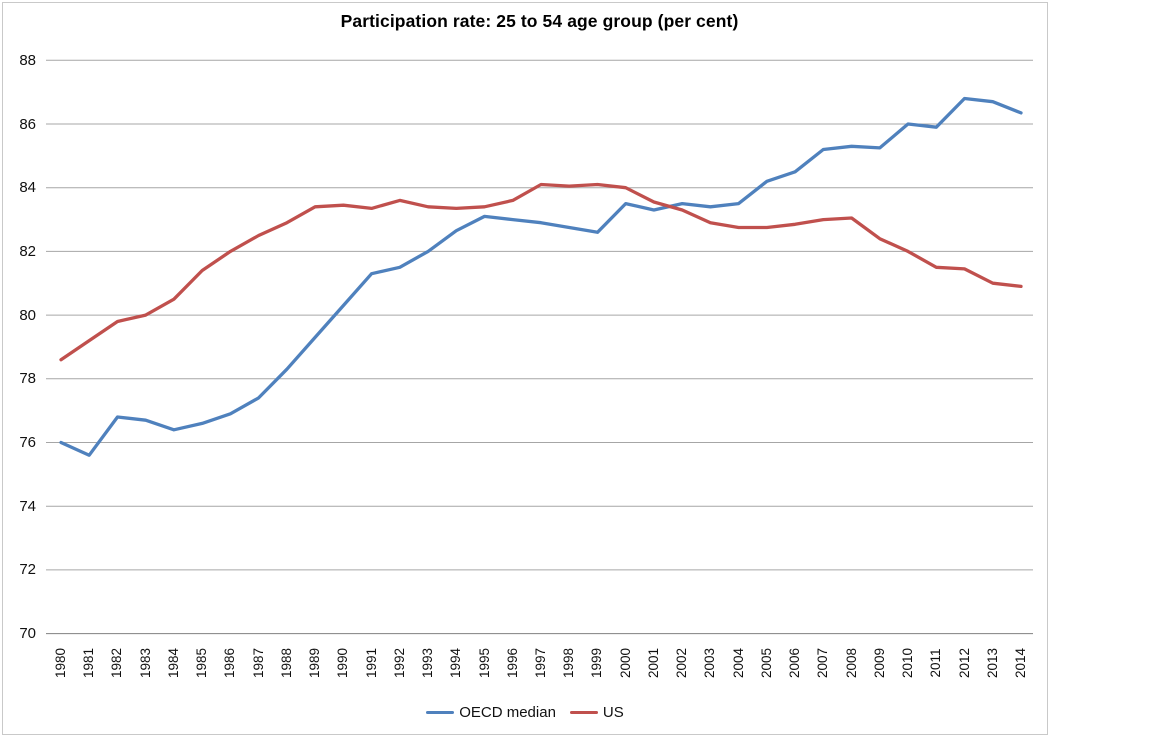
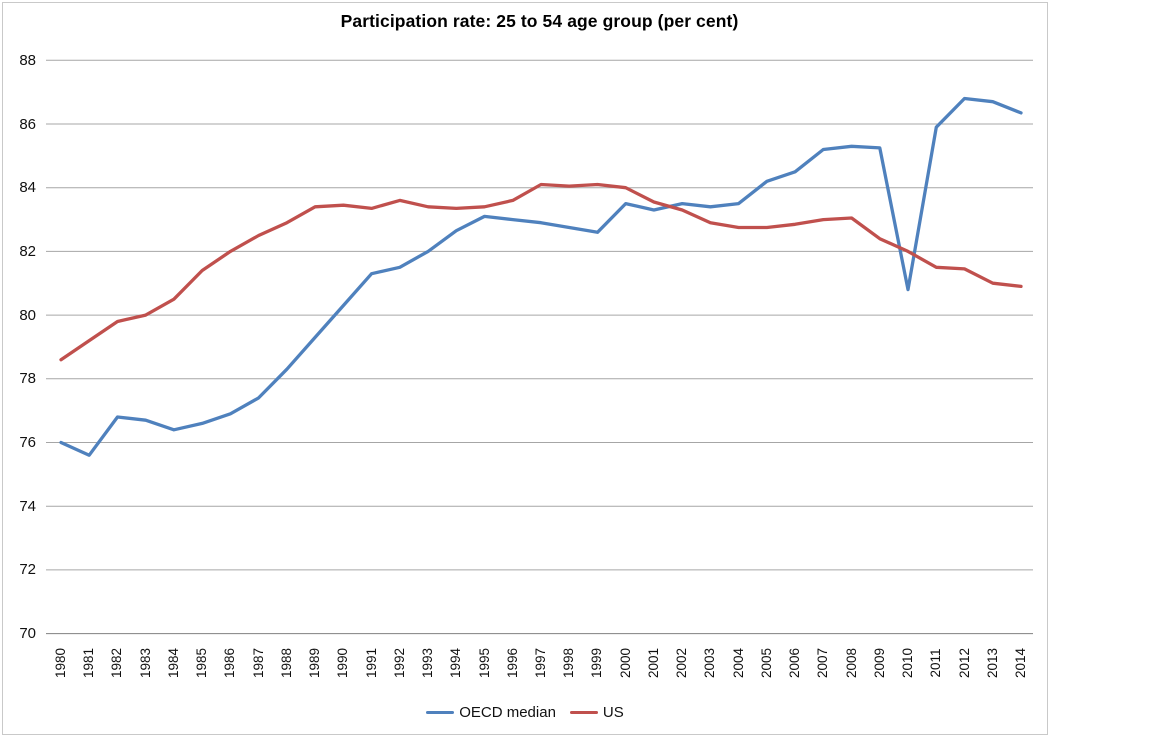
OECD median/2010: 86.0 -> 80.8
